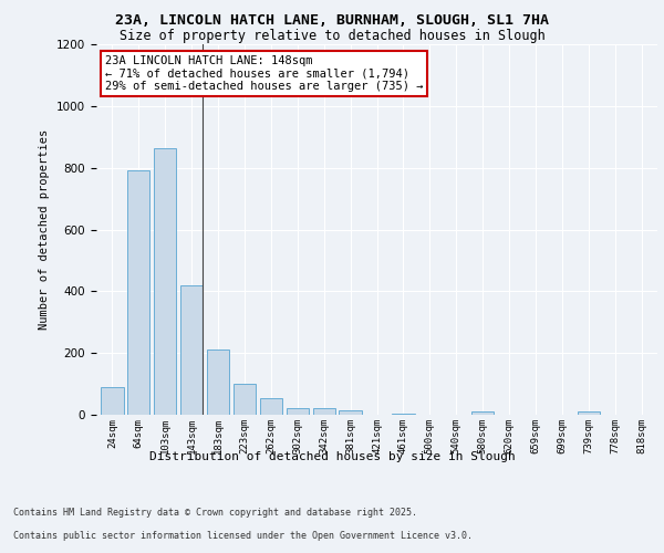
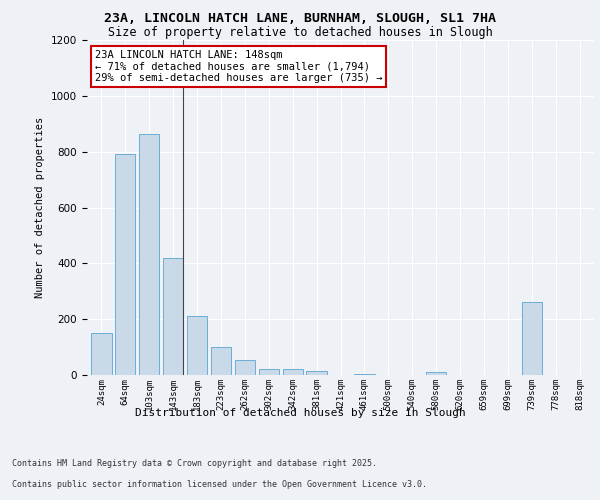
24sqm: 90 -> 150
739sqm: 10 -> 260
